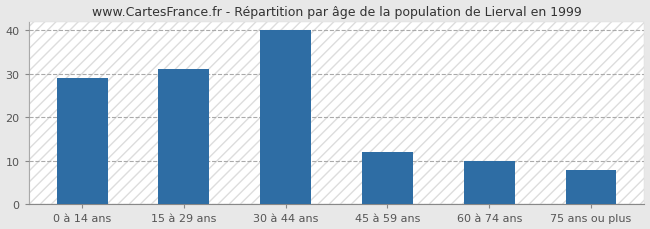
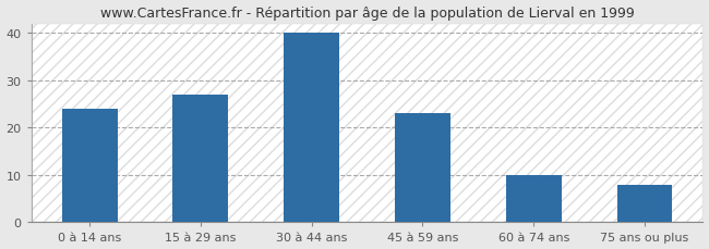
0 à 14 ans: 29 -> 24
15 à 29 ans: 31 -> 27
45 à 59 ans: 12 -> 23
